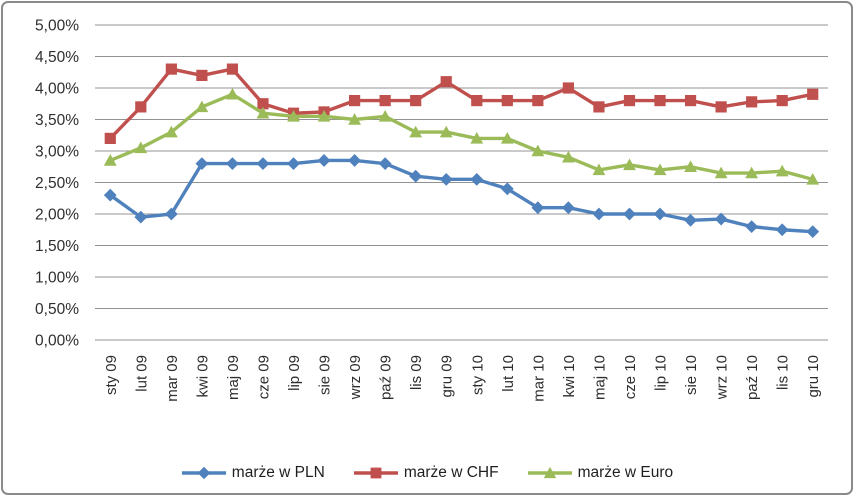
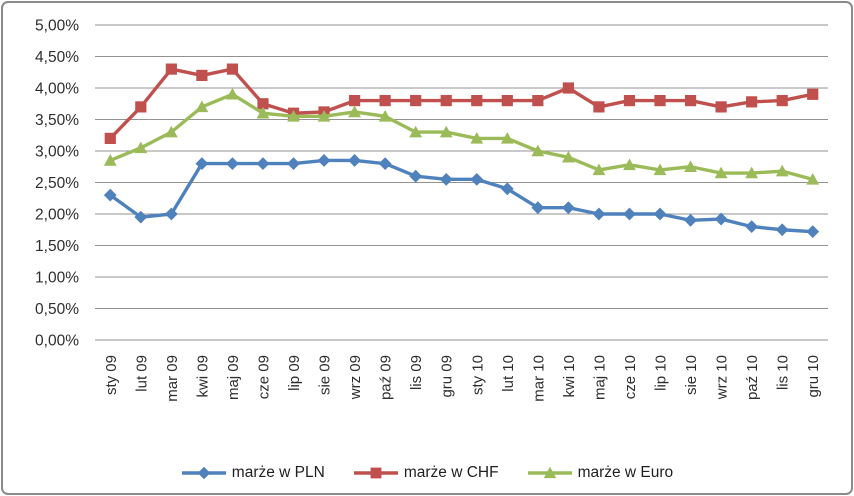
marże w Euro/wrz 09: 3,5% -> 3,6%
marże w CHF/gru 09: 4,1% -> 3,8%
